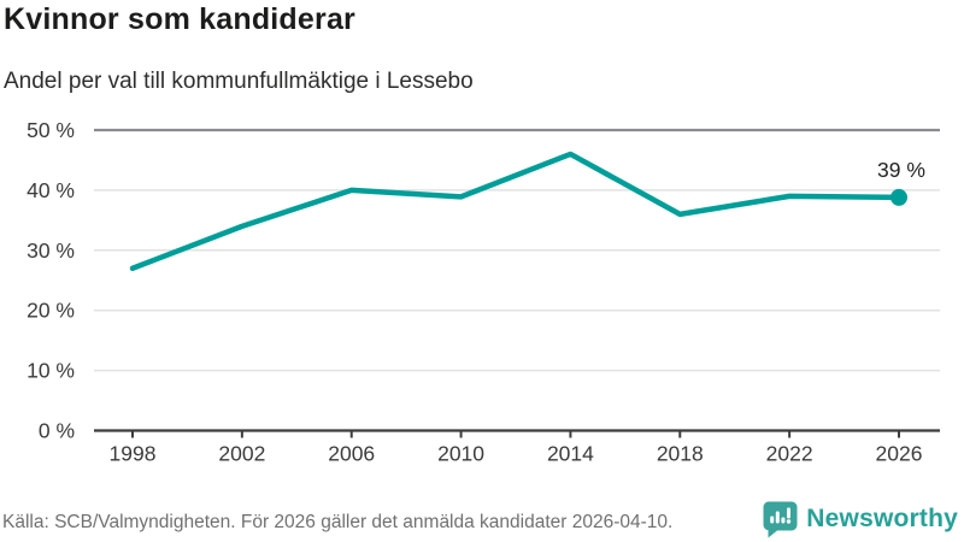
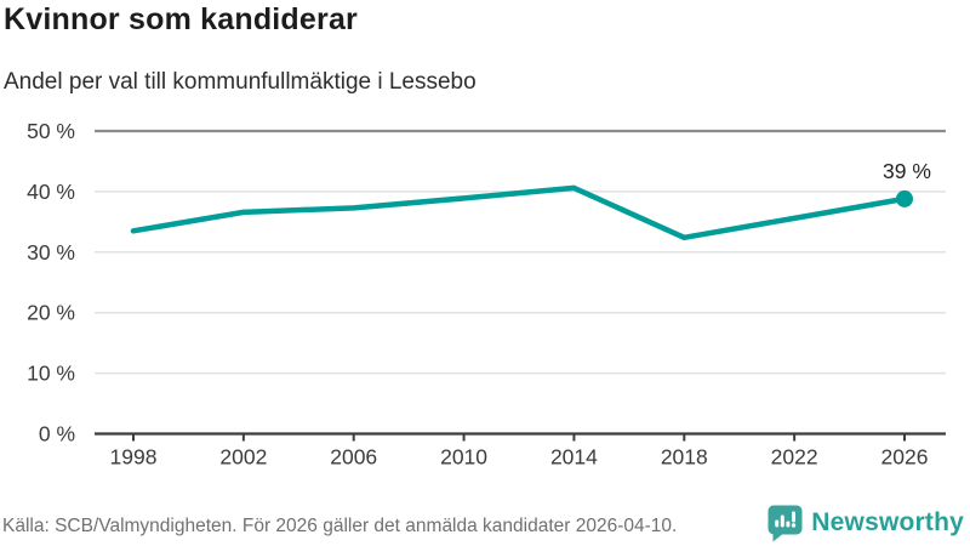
1998: 27% -> 34%
2002: 34% -> 37%
2006: 40% -> 37%
2014: 46% -> 41%
2018: 36% -> 32%
2022: 39% -> 36%
